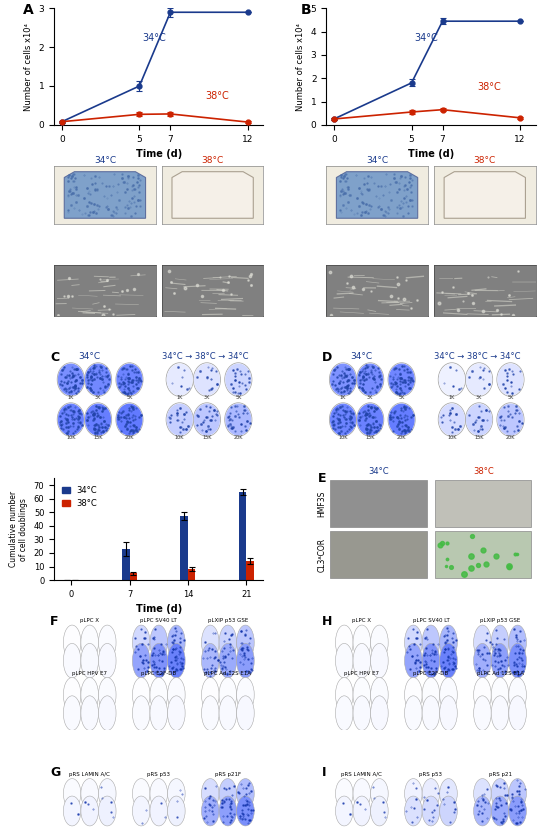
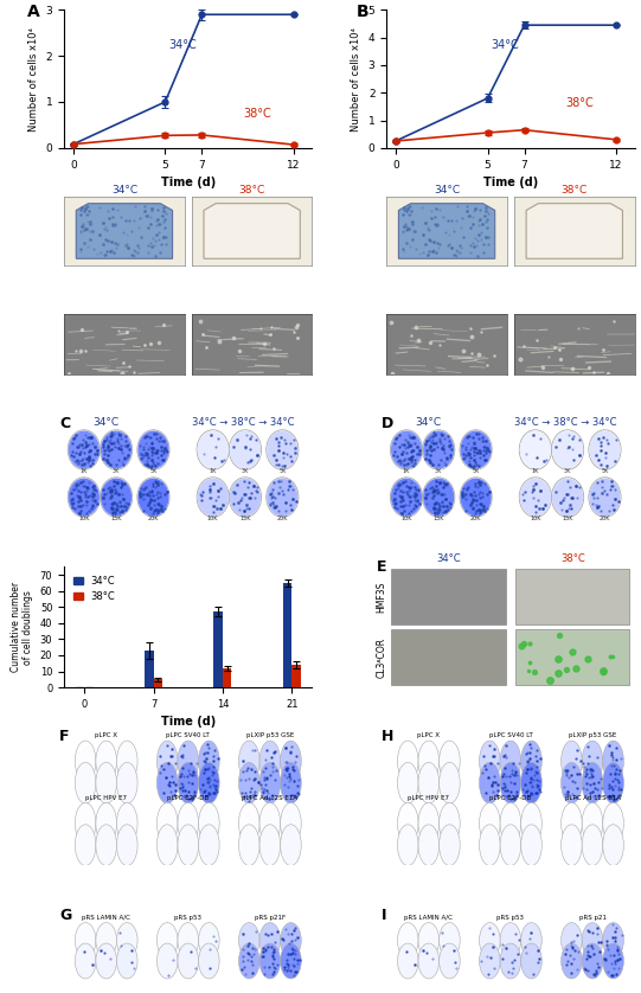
38°C/14: 8 -> 12
